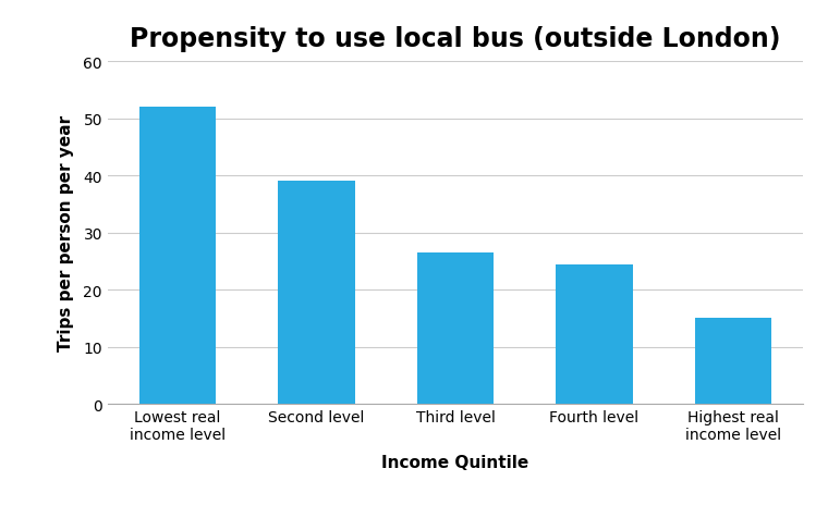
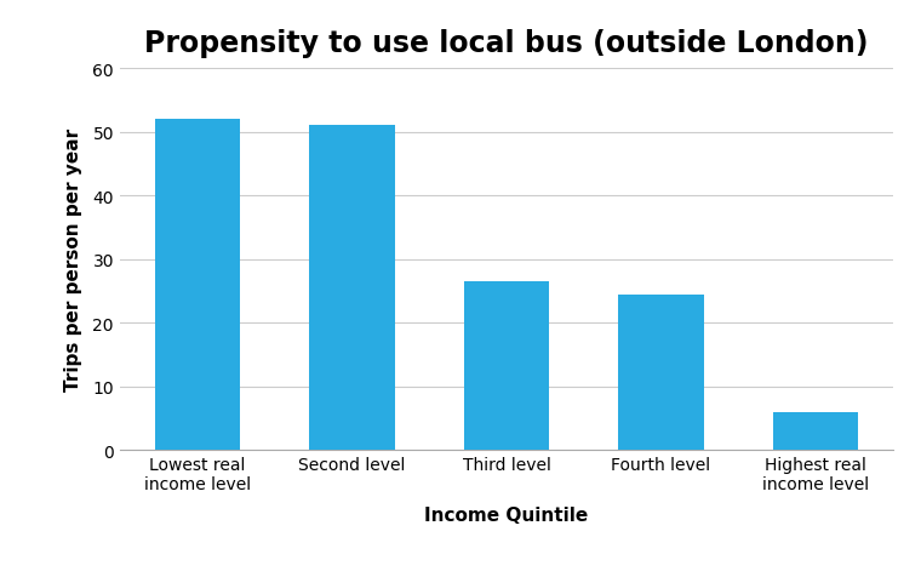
Second level: 39.0 -> 51.0
Highest real income level: 15.0 -> 6.0
